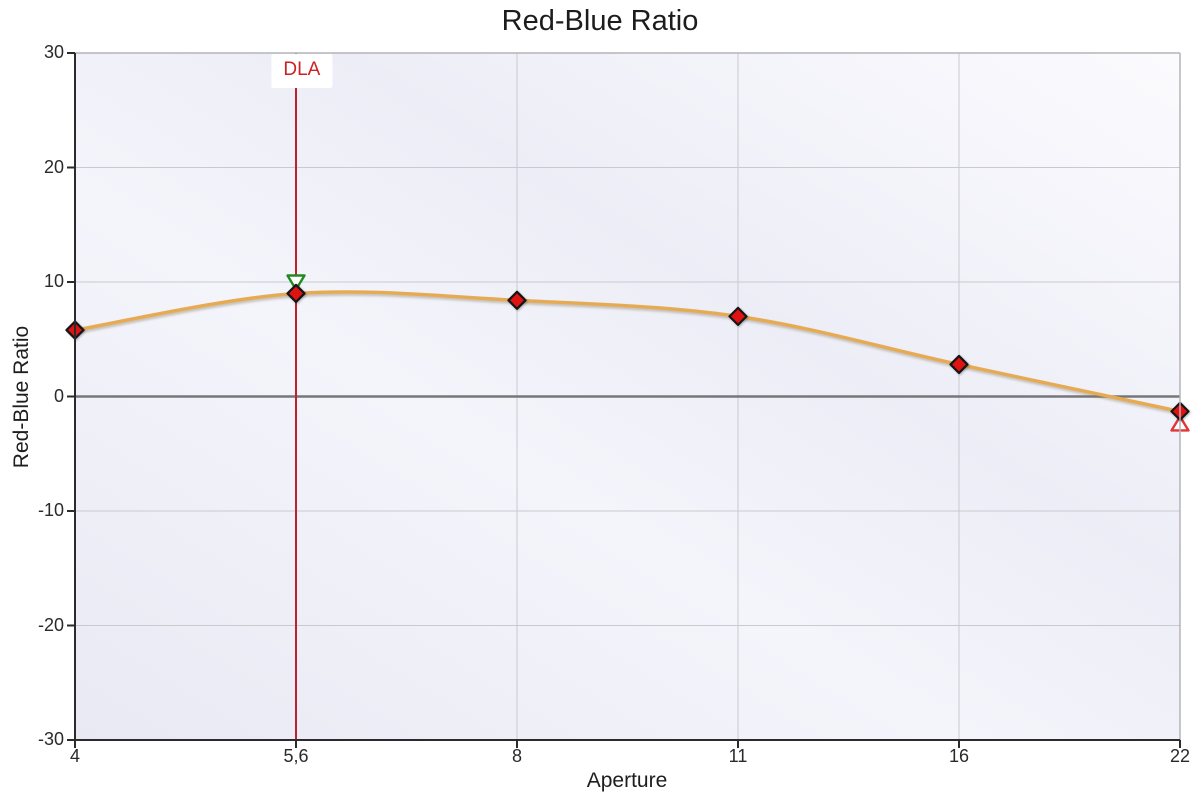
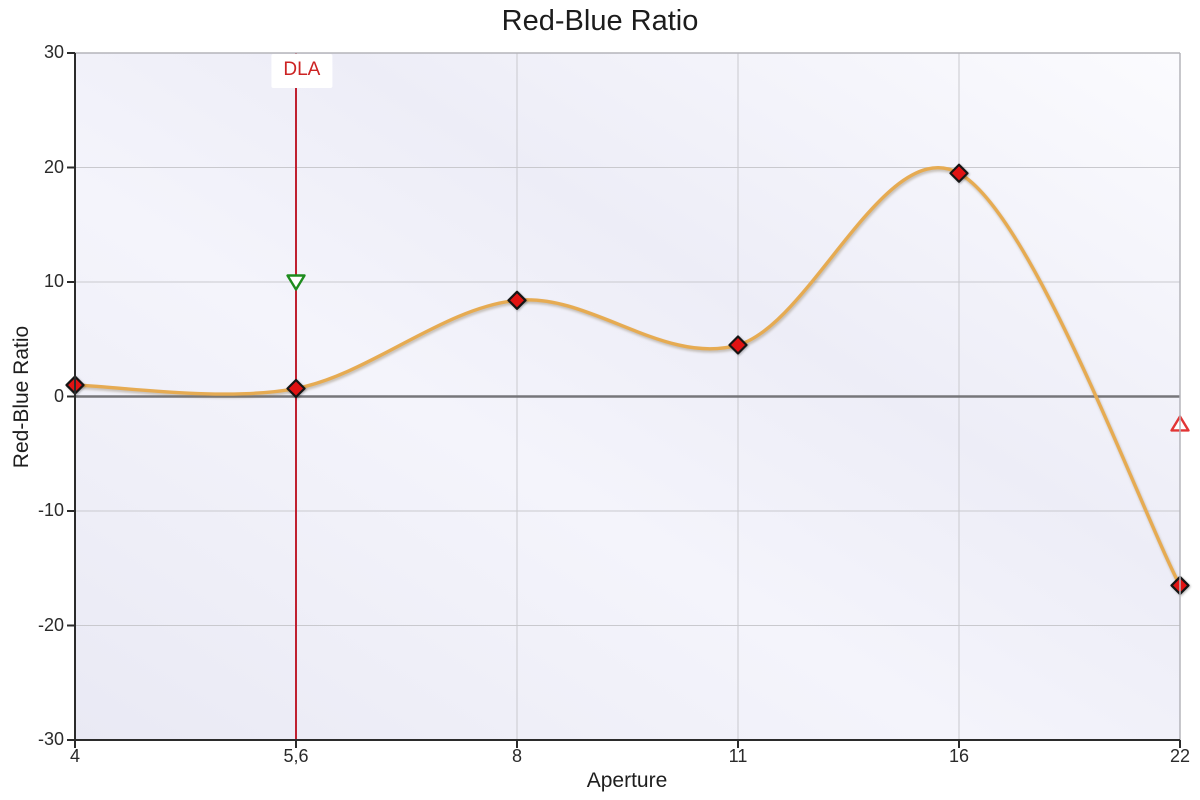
4: 5.8 -> 1.0
5,6: 9.0 -> 0.7
11: 7.0 -> 4.5
16: 2.8 -> 19.5
22: -1.3 -> -16.5
